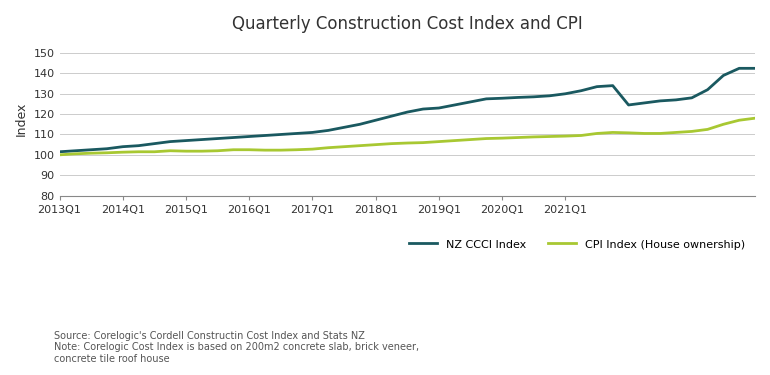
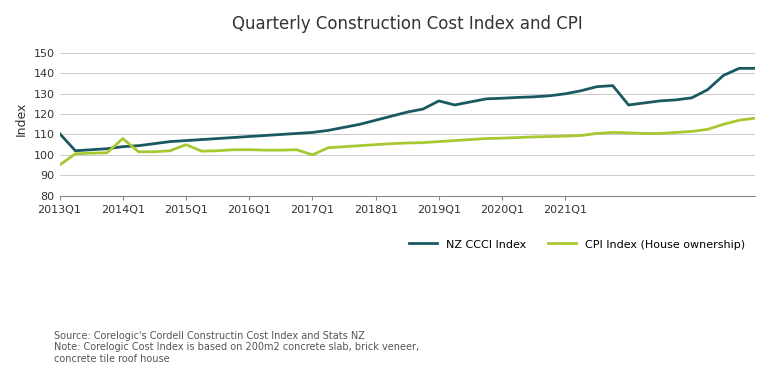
NZ CCCI Index/2013Q1: 101.5 -> 110.5
CPI Index (House ownership)/2013Q1: 100.0 -> 95.0
CPI Index (House ownership)/2014Q1: 101.3 -> 108.0
CPI Index (House ownership)/2015Q1: 101.8 -> 105.0
CPI Index (House ownership)/2017Q1: 102.8 -> 100.0
NZ CCCI Index/2019Q1: 123.0 -> 126.5
